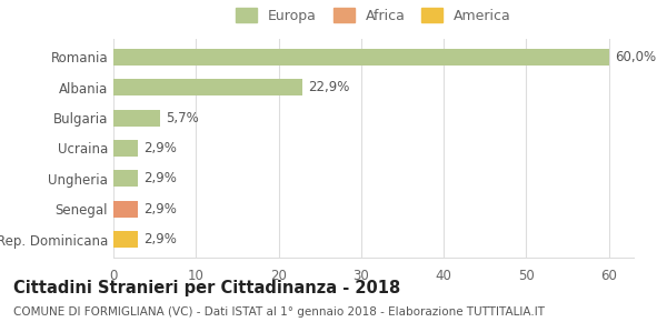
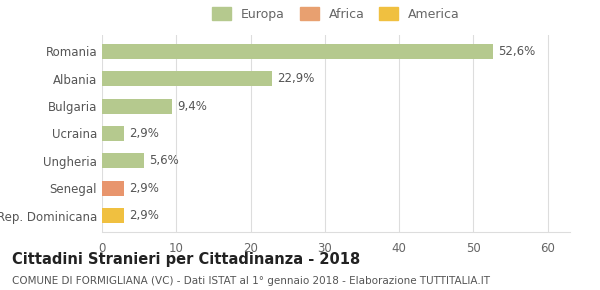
Romania: 60,0% -> 52,6%
Bulgaria: 5,7% -> 9,4%
Ungheria: 2,9% -> 5,6%
